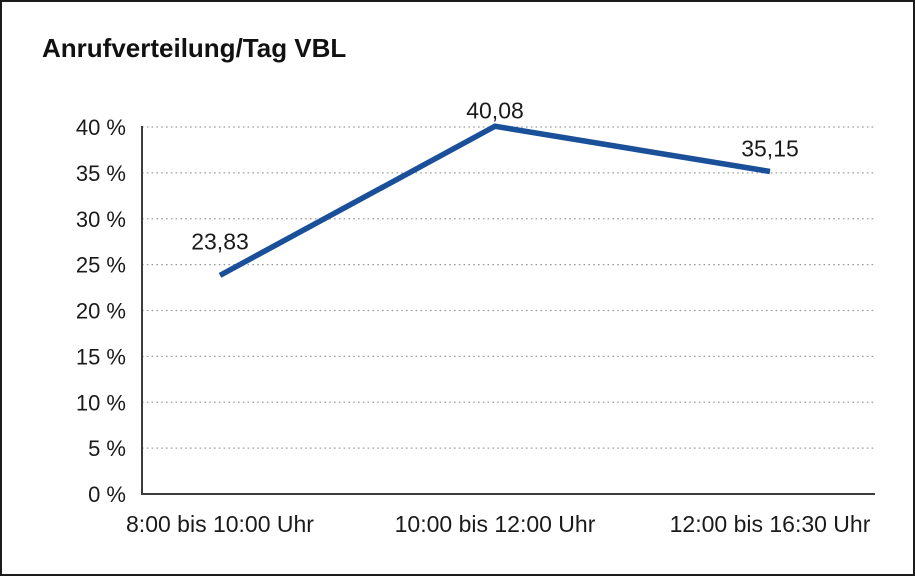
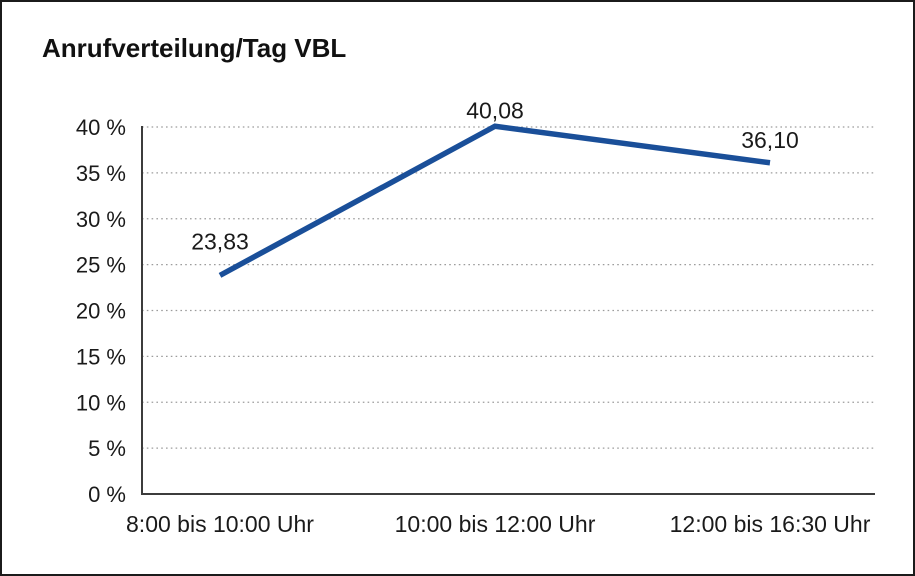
12:00 bis 16:30 Uhr: 35,15 -> 36,10
